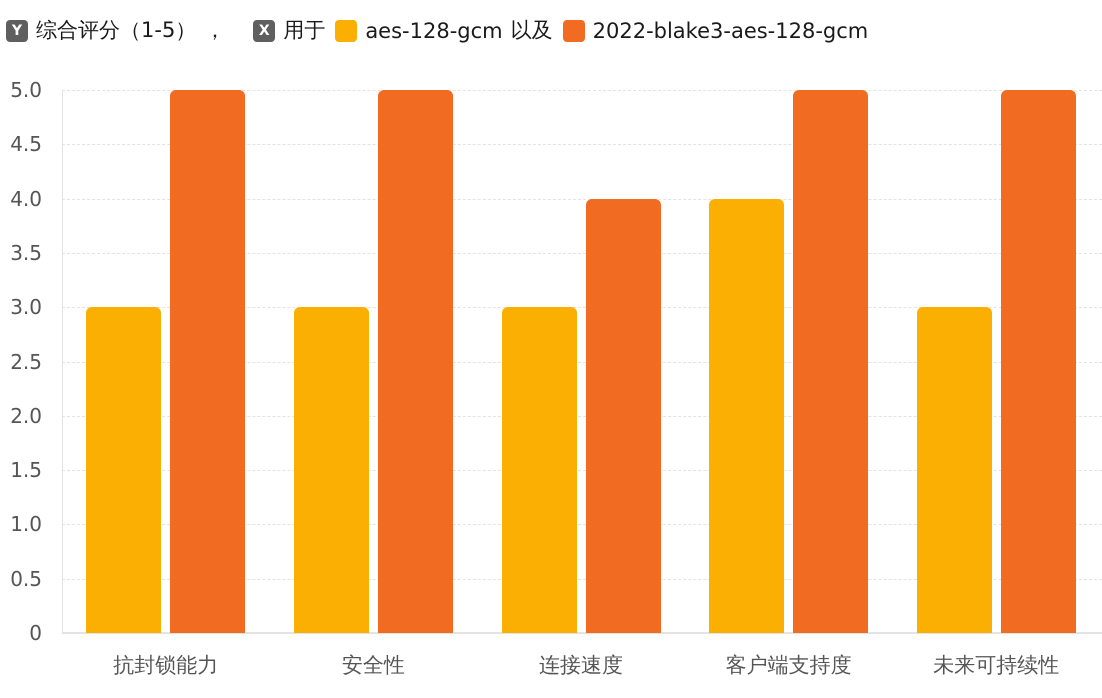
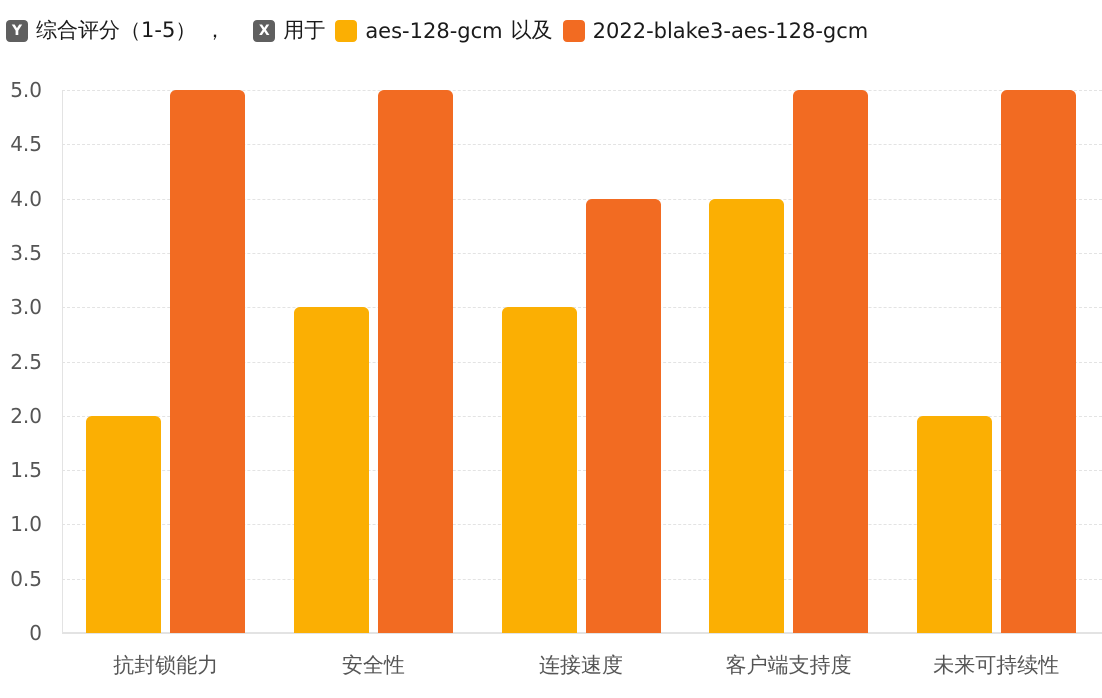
aes-128-gcm/抗封锁能力: 3 -> 2
aes-128-gcm/未来可持续性: 3 -> 2
